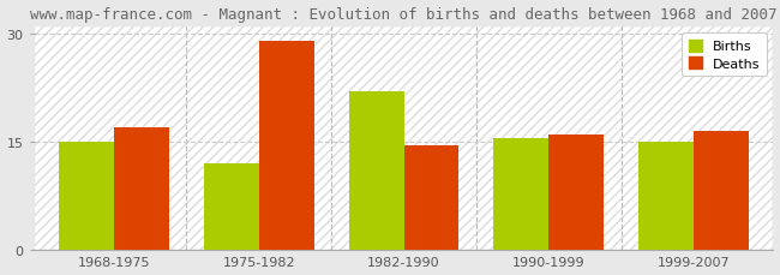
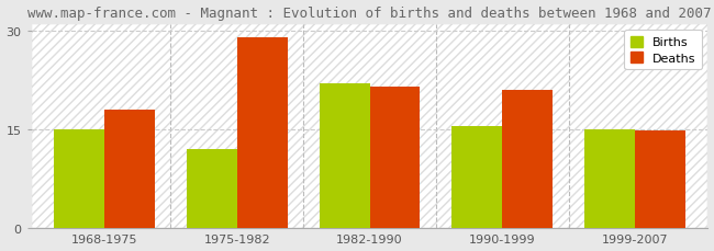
Deaths/1968-1975: 17.0 -> 18.0
Deaths/1982-1990: 14.5 -> 21.4
Deaths/1990-1999: 16.0 -> 21.0
Deaths/1999-2007: 16.5 -> 14.8
